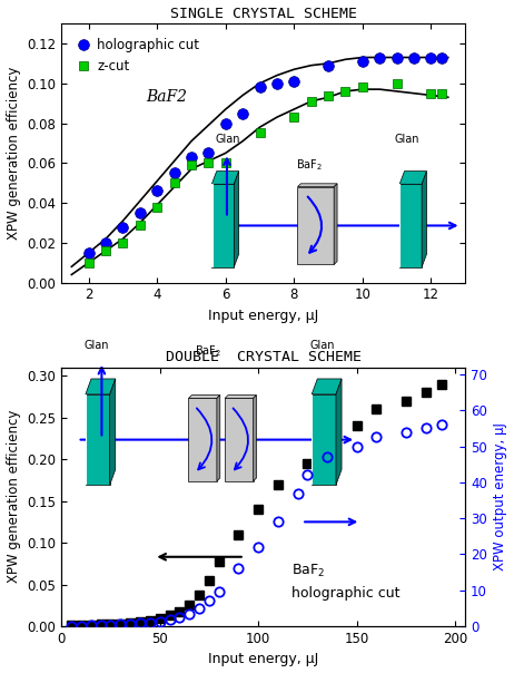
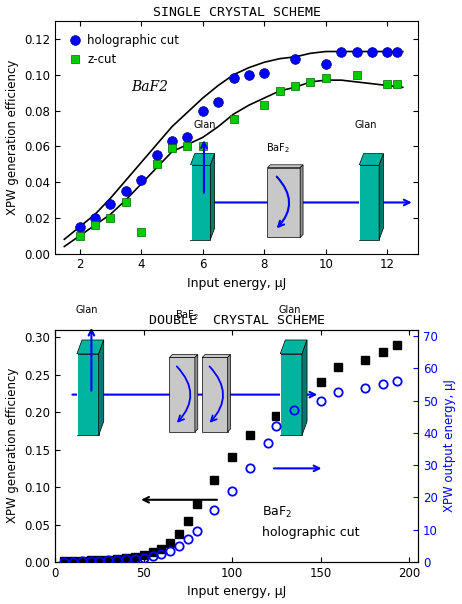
SINGLE CRYSTAL SCHEME/holographic cut/4: 0.046 -> 0.041
SINGLE CRYSTAL SCHEME/z-cut/4: 0.038 -> 0.012
SINGLE CRYSTAL SCHEME/holographic cut/10: 0.111 -> 0.106
